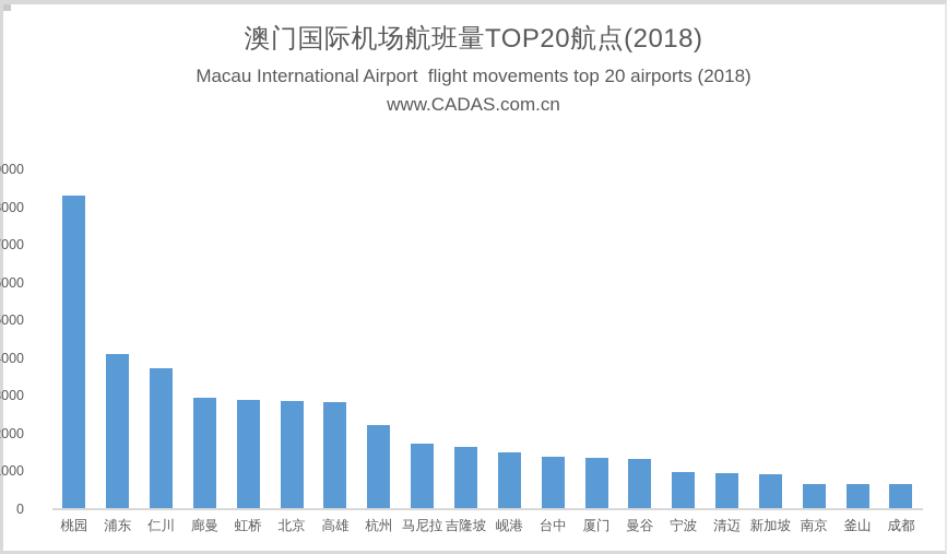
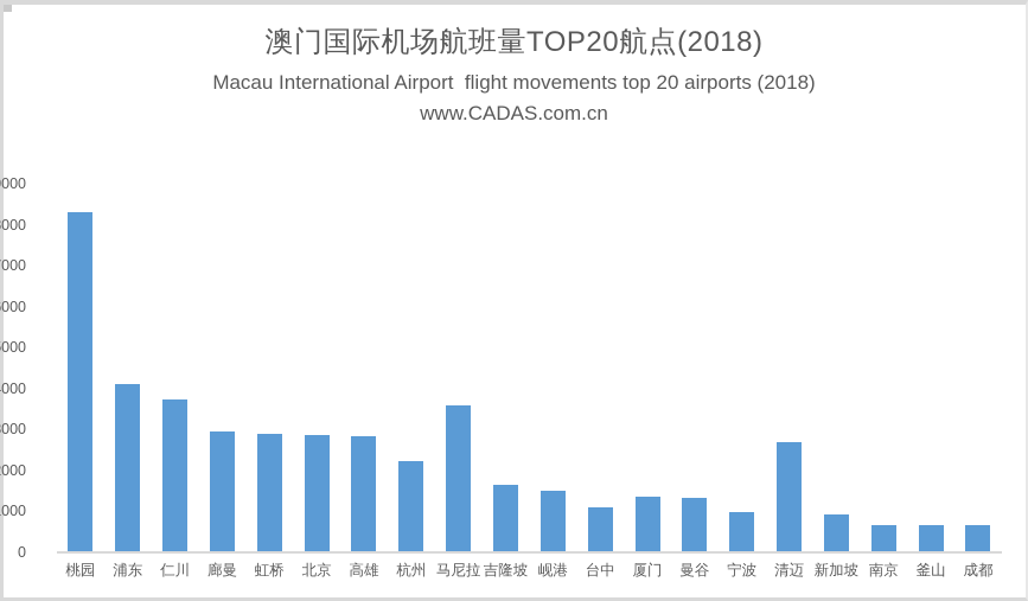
马尼拉: 1700 -> 3600
台中: 1400 -> 1100
清迈: 1000 -> 2700
